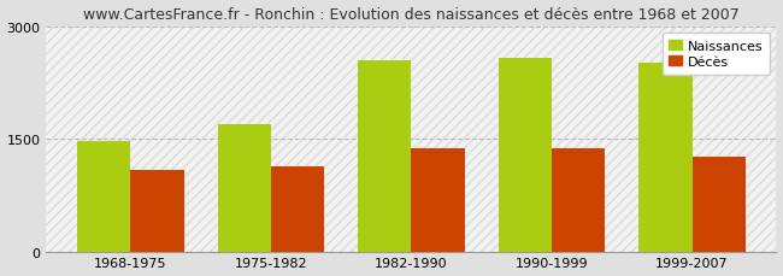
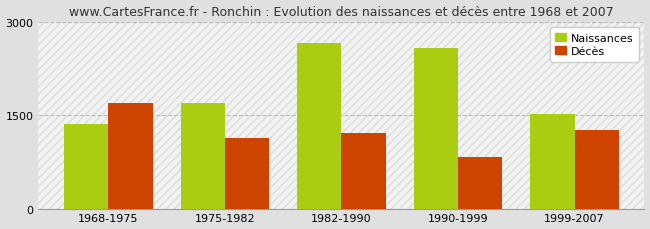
Naissances/1968-1975: 1470 -> 1360
Décès/1968-1975: 1090 -> 1700
Naissances/1982-1990: 2540 -> 2660
Décès/1982-1990: 1370 -> 1220
Décès/1990-1999: 1380 -> 820
Naissances/1999-2007: 2510 -> 1520
